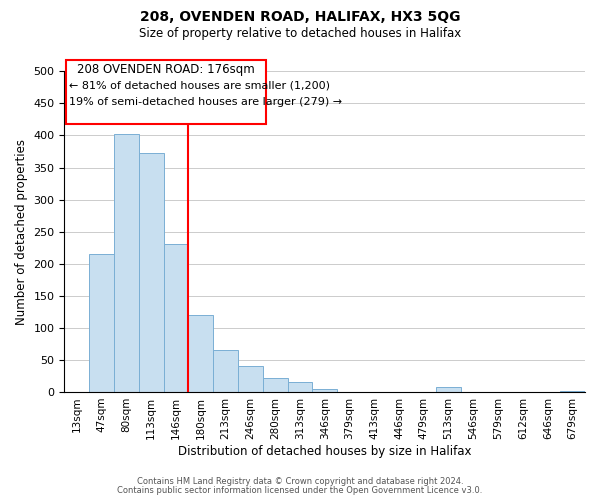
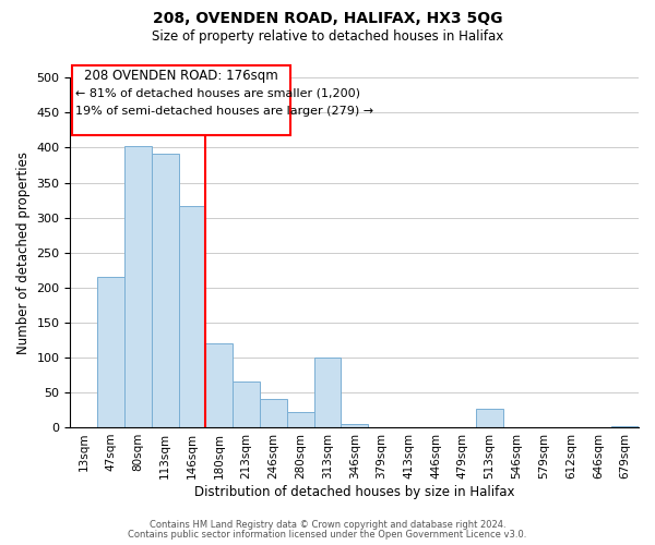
113sqm: 372 -> 392
146sqm: 230 -> 316
313sqm: 15 -> 100
513sqm: 8 -> 26
